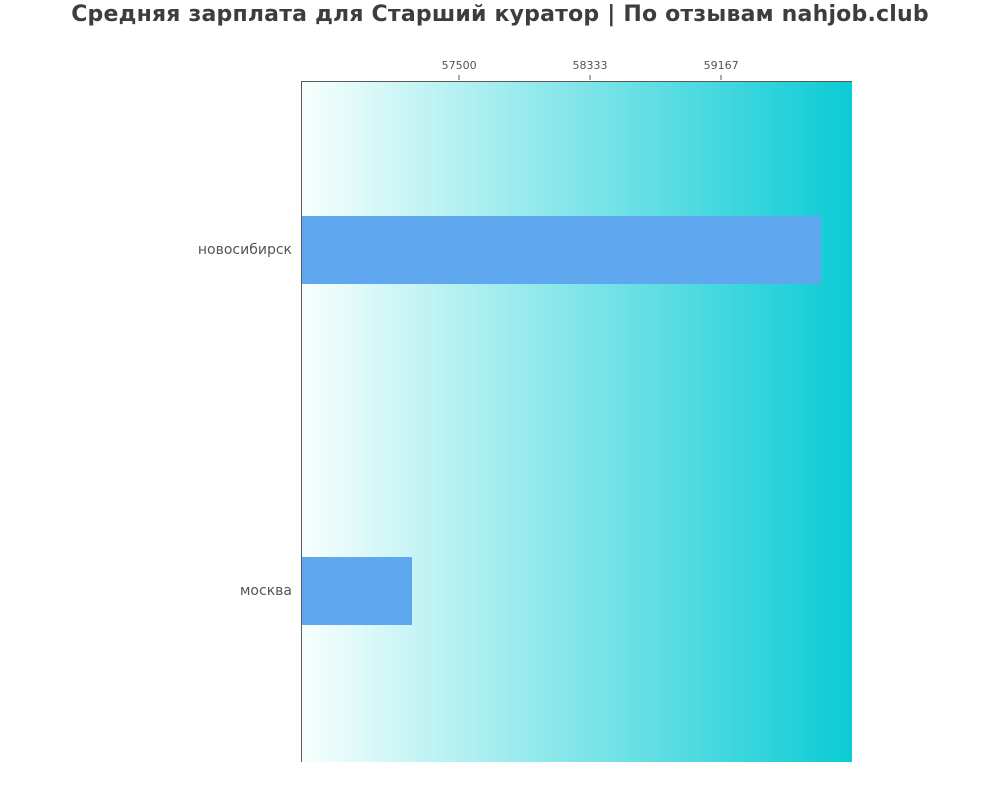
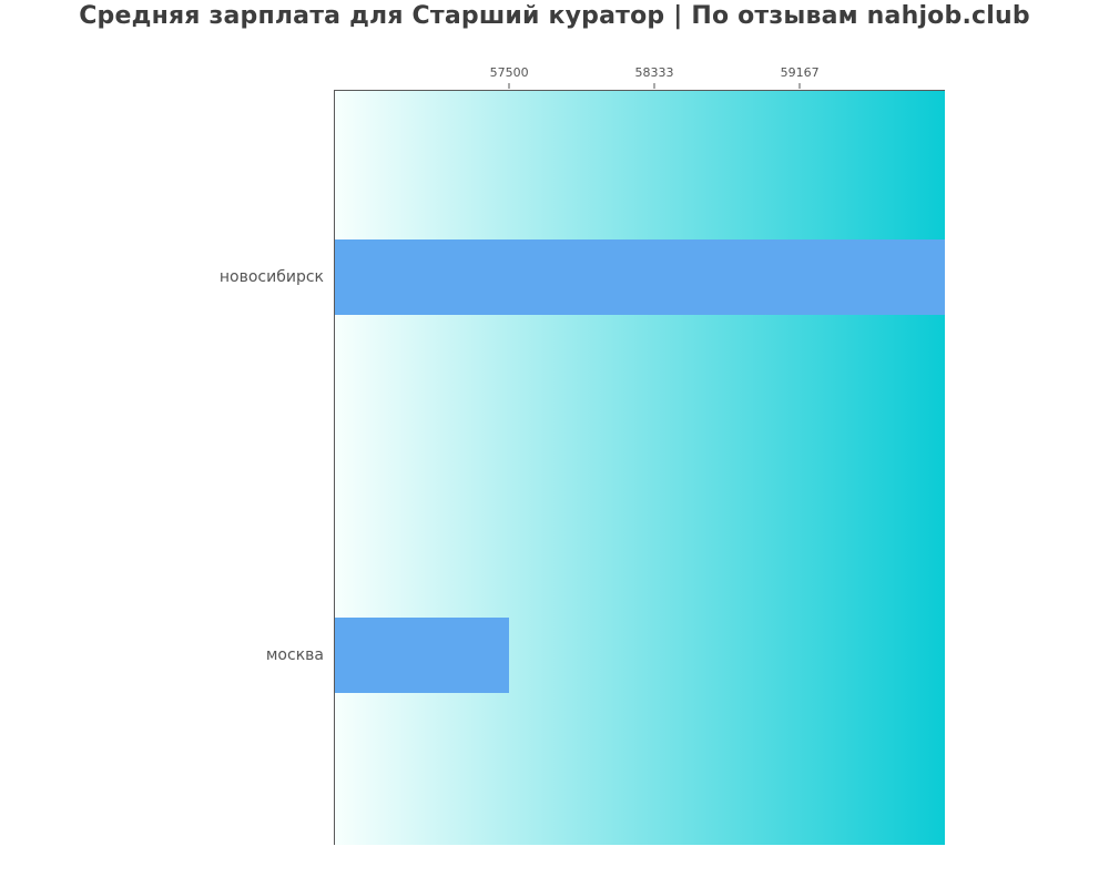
новосибирск: 59800 -> 60000
москва: 57200 -> 57500
